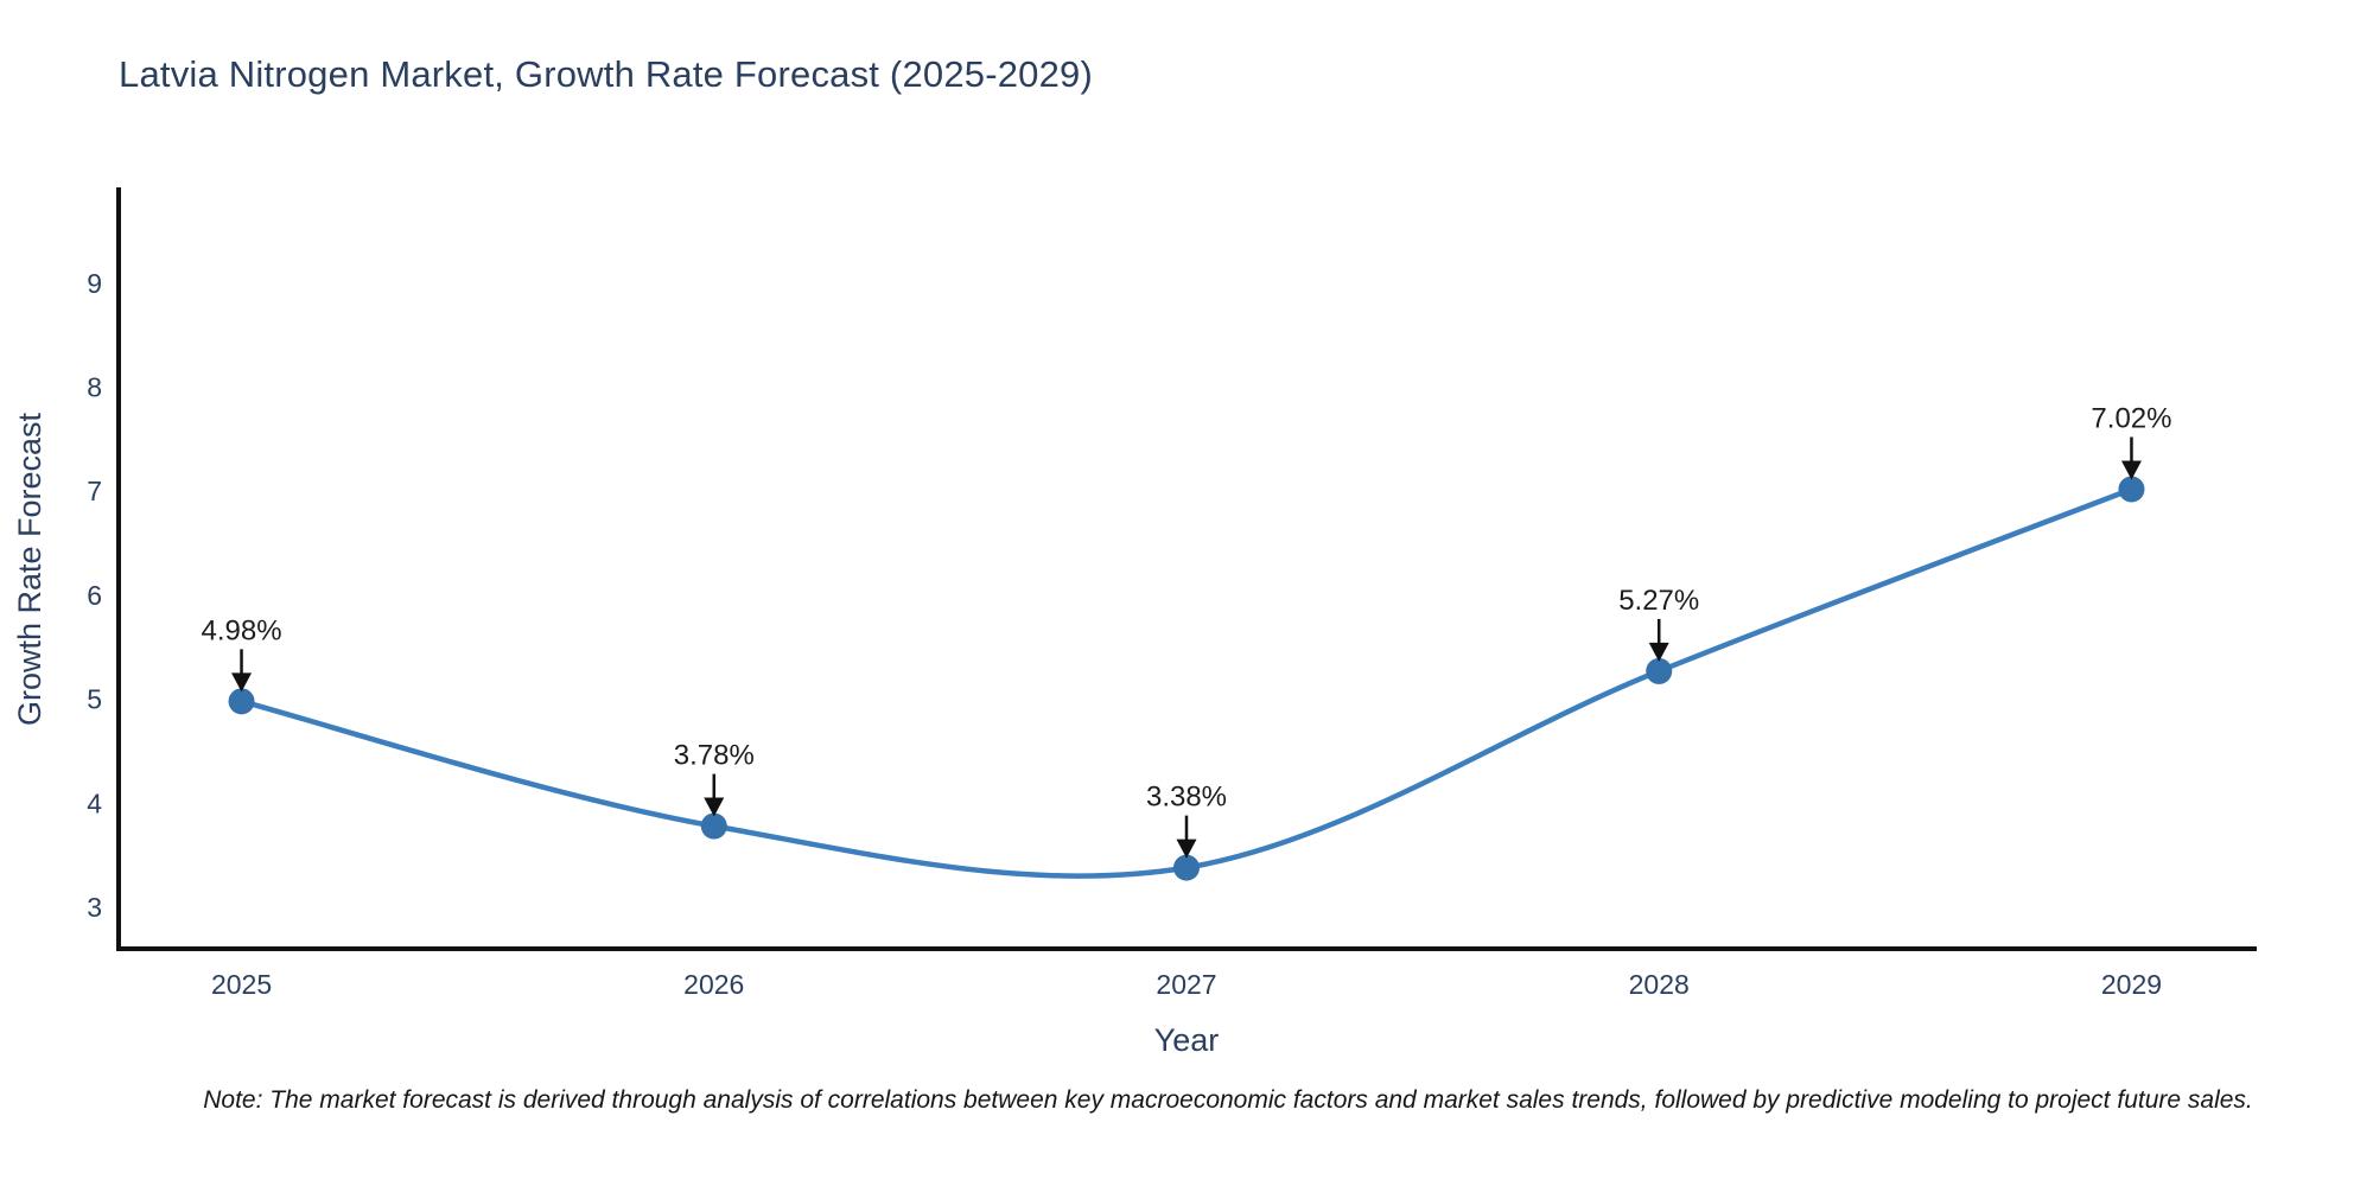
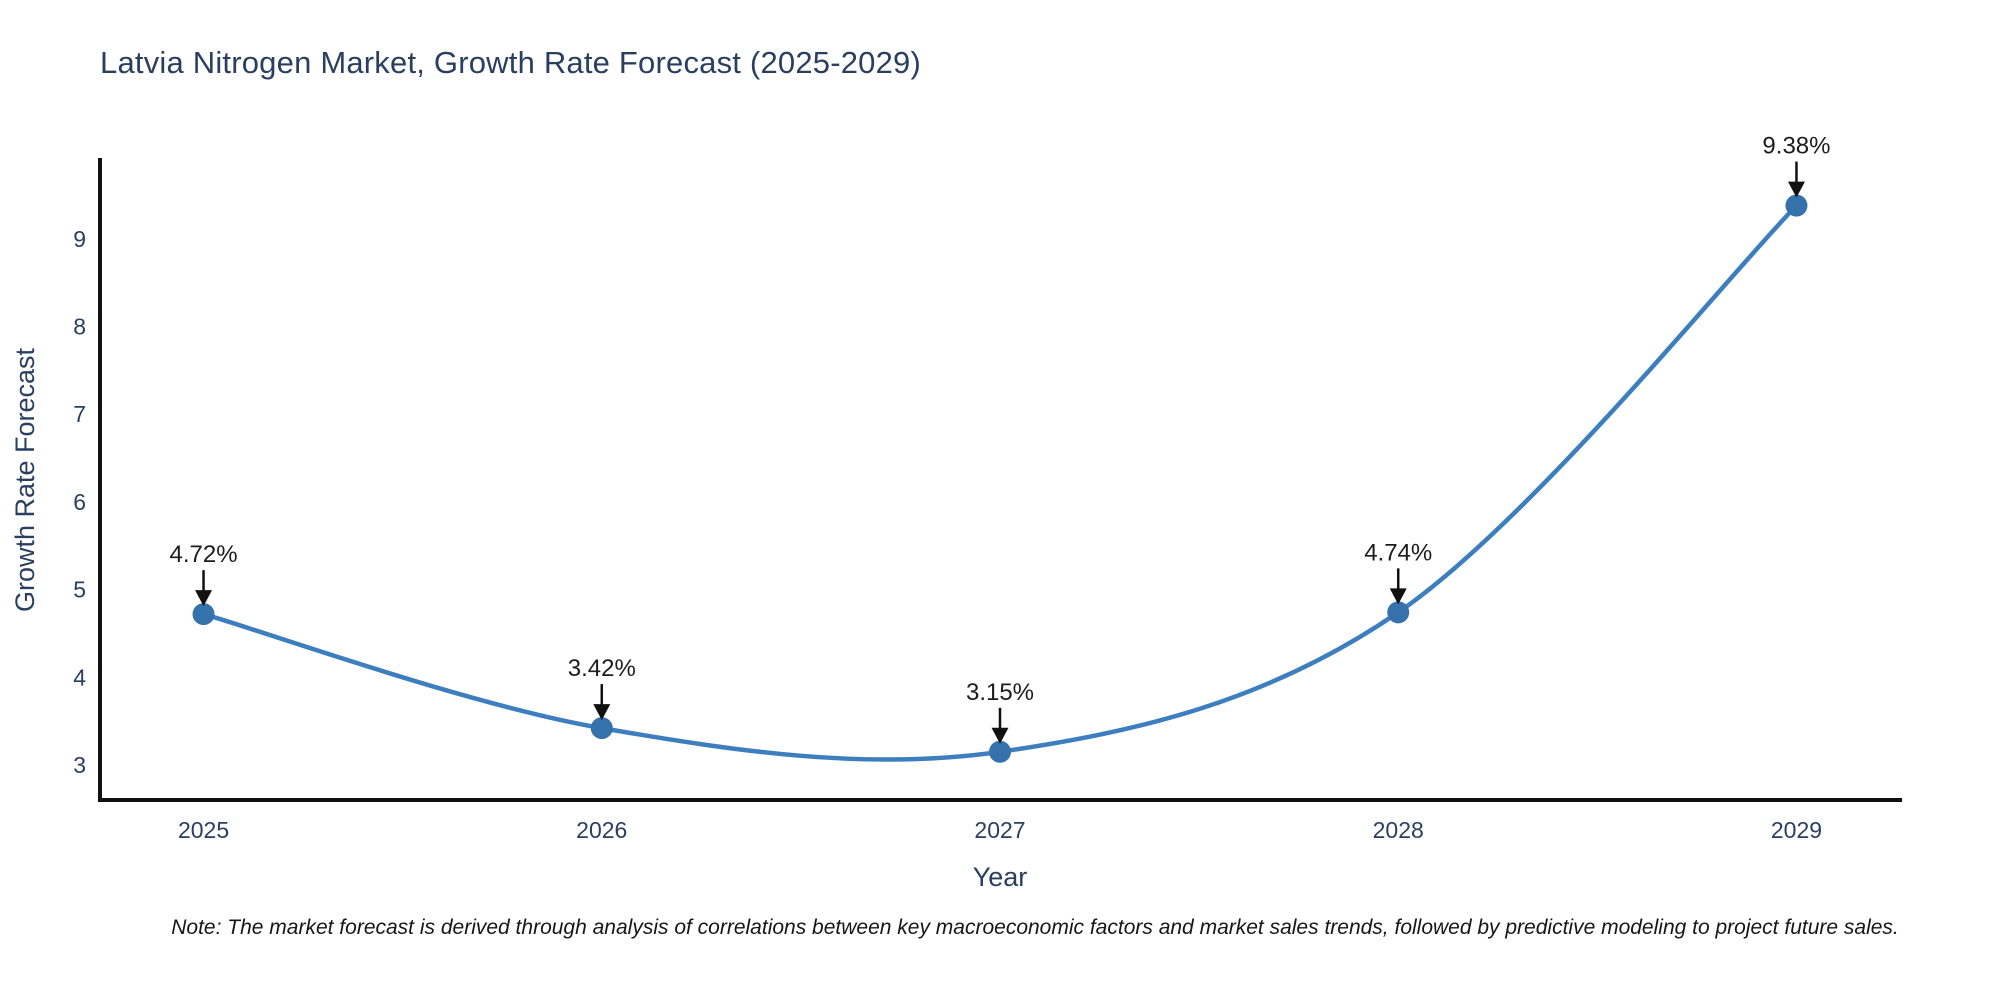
2025: 4.98% -> 4.72%
2026: 3.78% -> 3.42%
2027: 3.38% -> 3.15%
2028: 5.27% -> 4.74%
2029: 7.02% -> 9.38%
